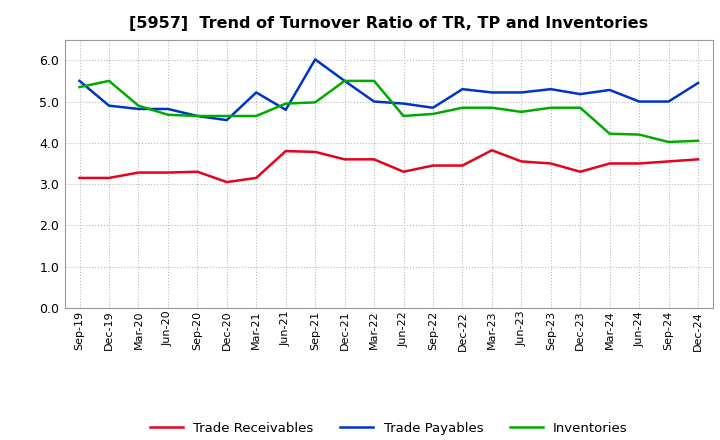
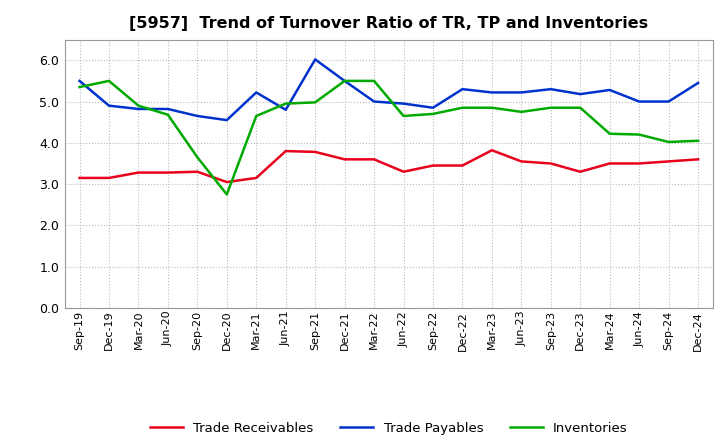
Inventories/Sep-20: 4.65 -> 3.65
Inventories/Dec-20: 4.65 -> 2.75
